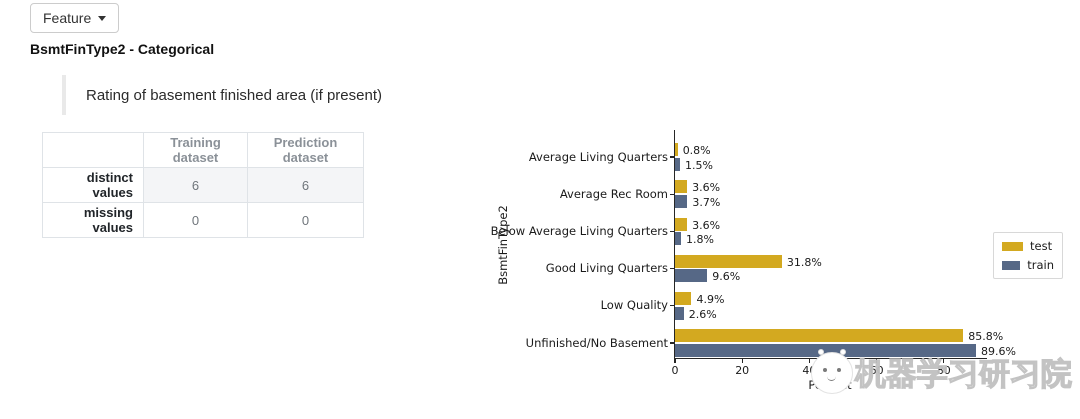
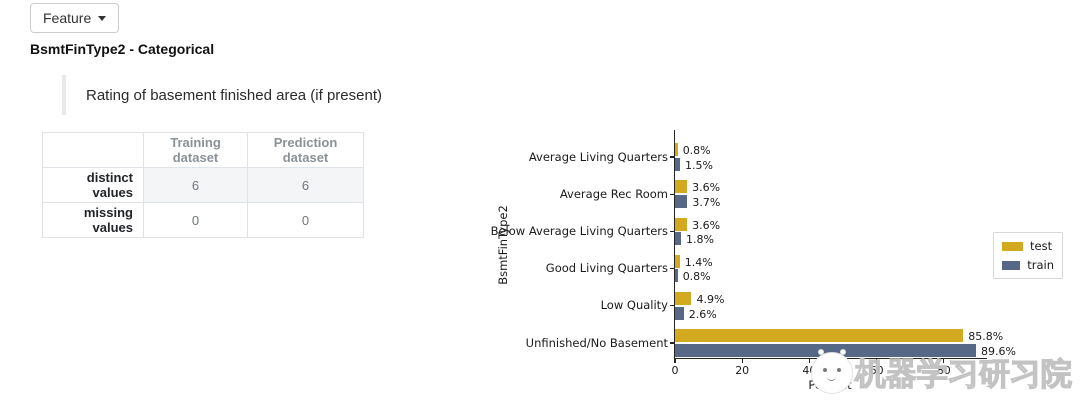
test/Good Living Quarters: 31.8% -> 1.4%
train/Good Living Quarters: 9.6% -> 0.8%
